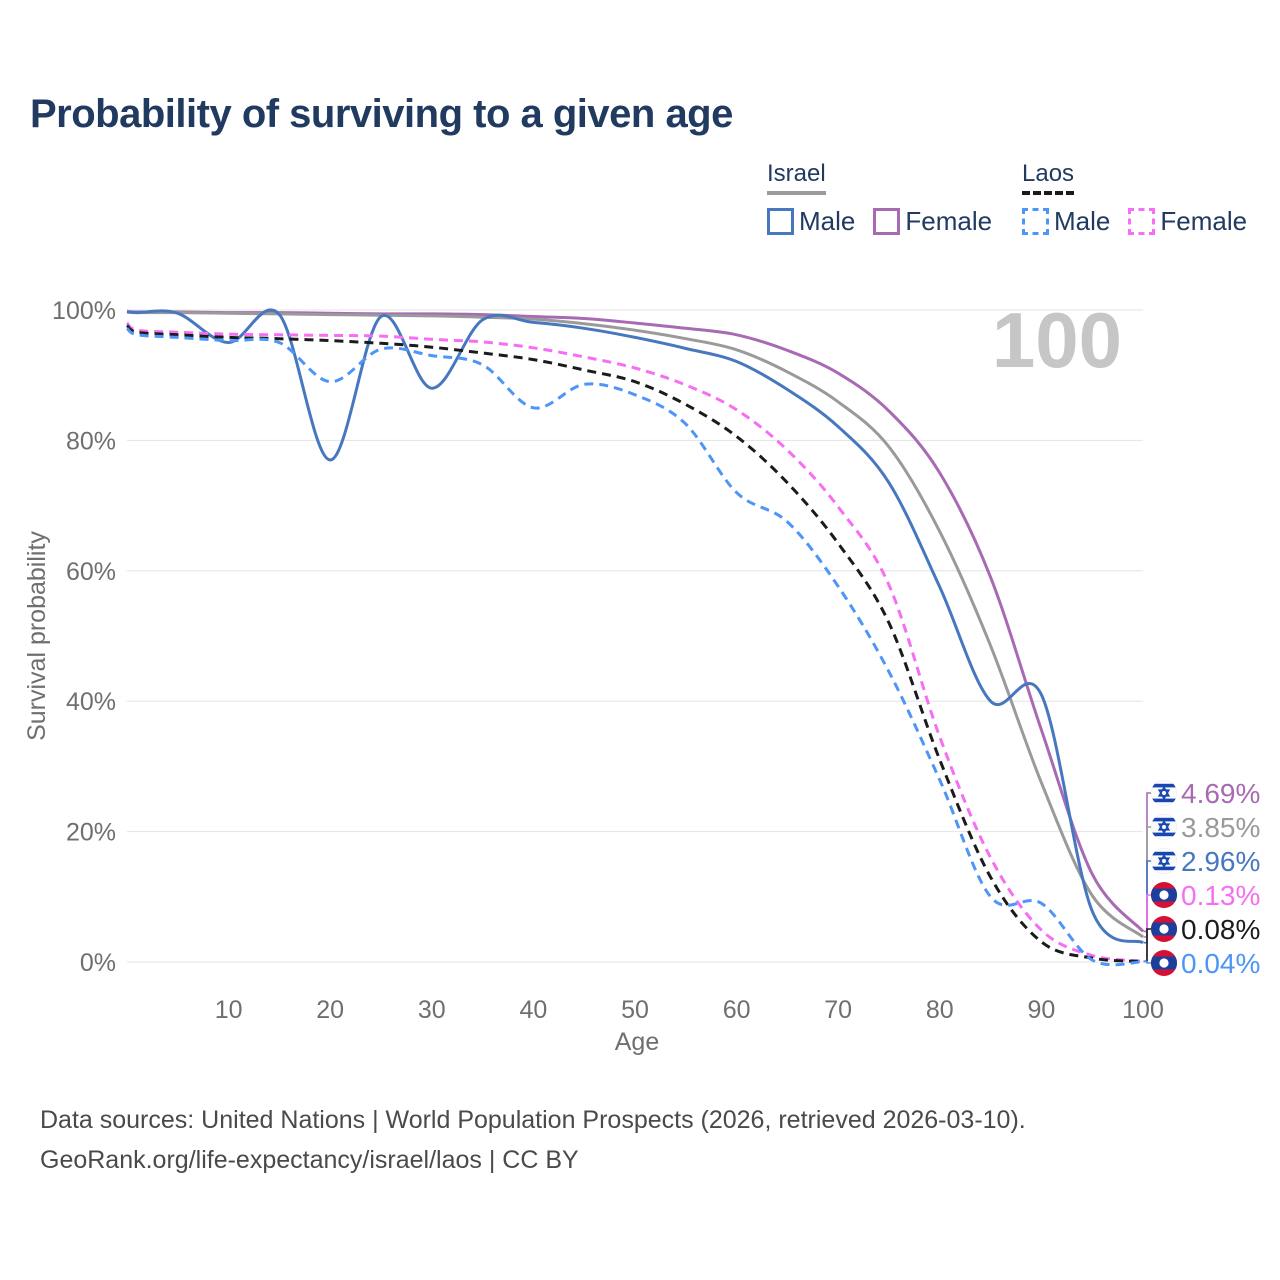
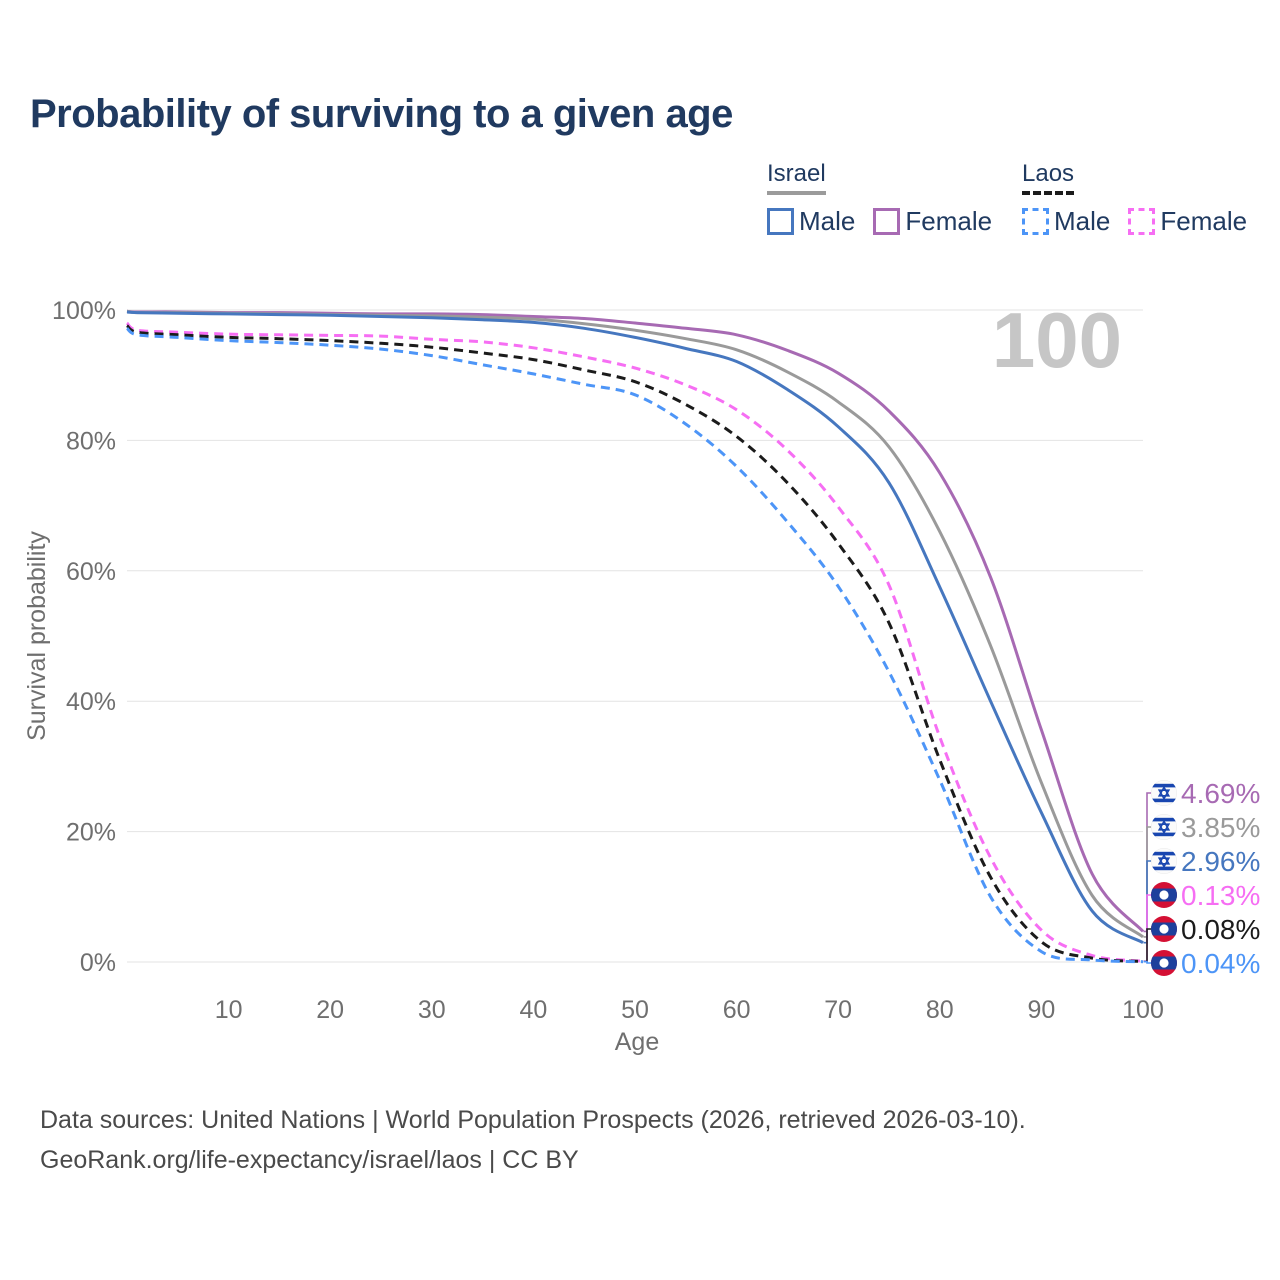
Israel Male/10: 95% -> 99%
Israel Male/20: 77% -> 99%
Laos Male/20: 89% -> 95%
Israel Male/30: 88% -> 99%
Laos Male/40: 85% -> 90%
Laos Male/60: 72% -> 76%
Israel Male/90: 41% -> 23%
Laos Male/90: 9% -> 2%
